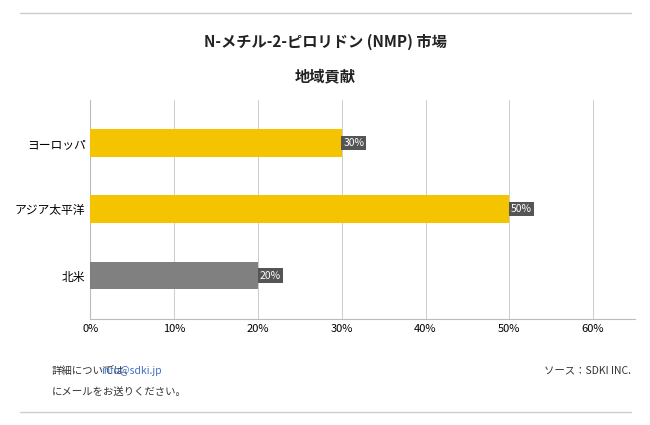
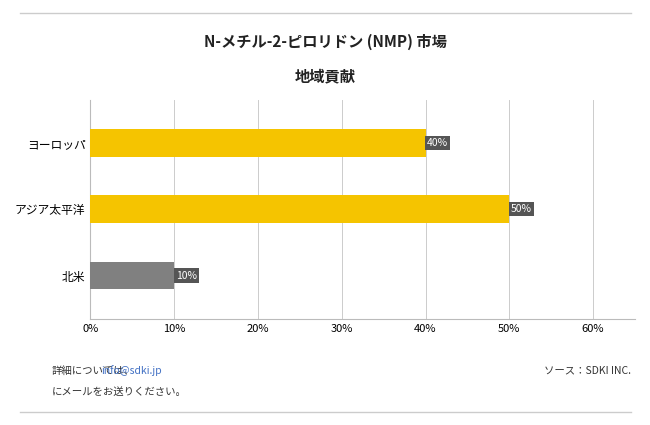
ヨーロッパ: 30% -> 40%
北米: 20% -> 10%
